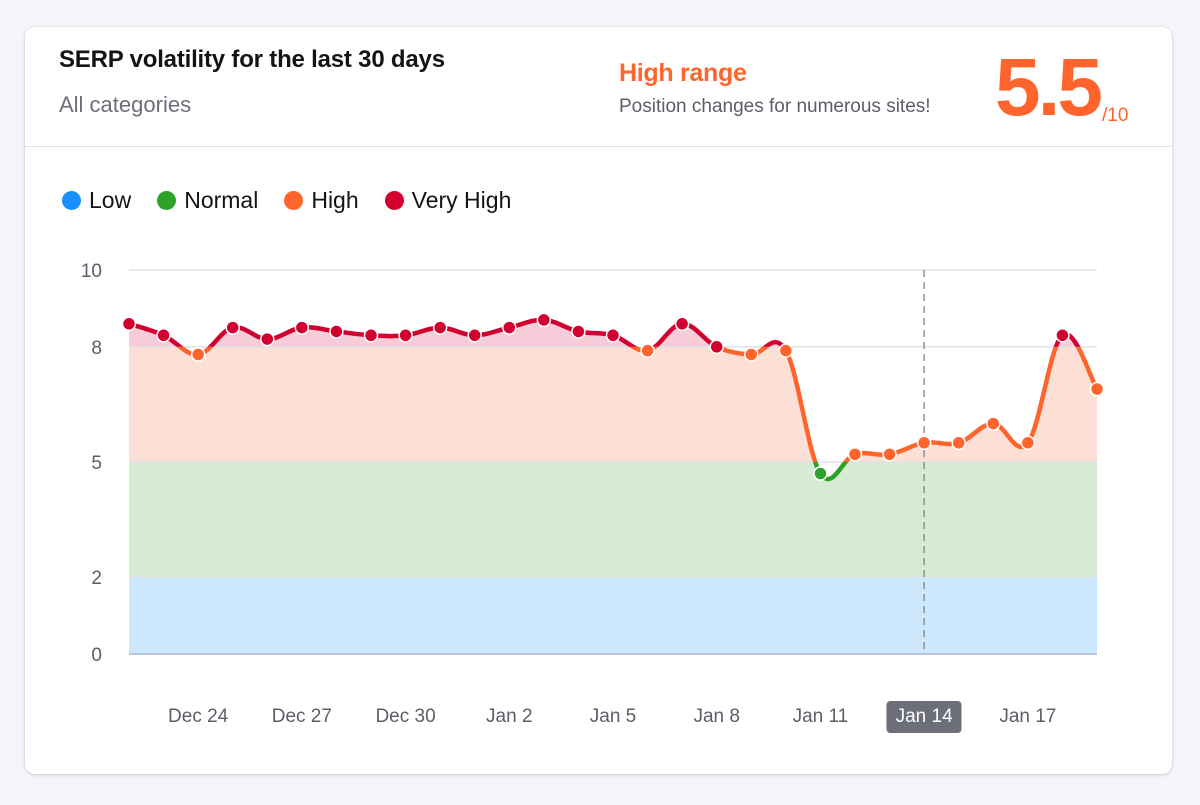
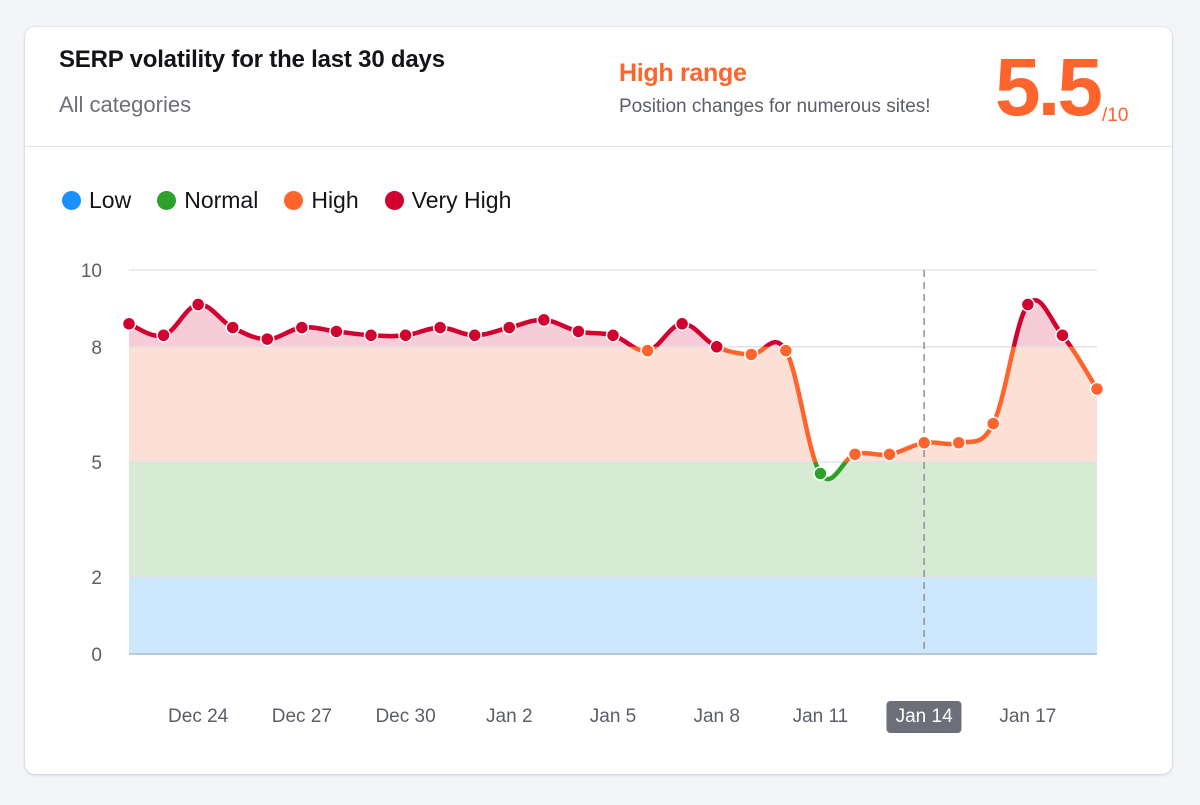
Dec 24: 7.8 -> 9.1
Jan 17: 5.5 -> 9.1
